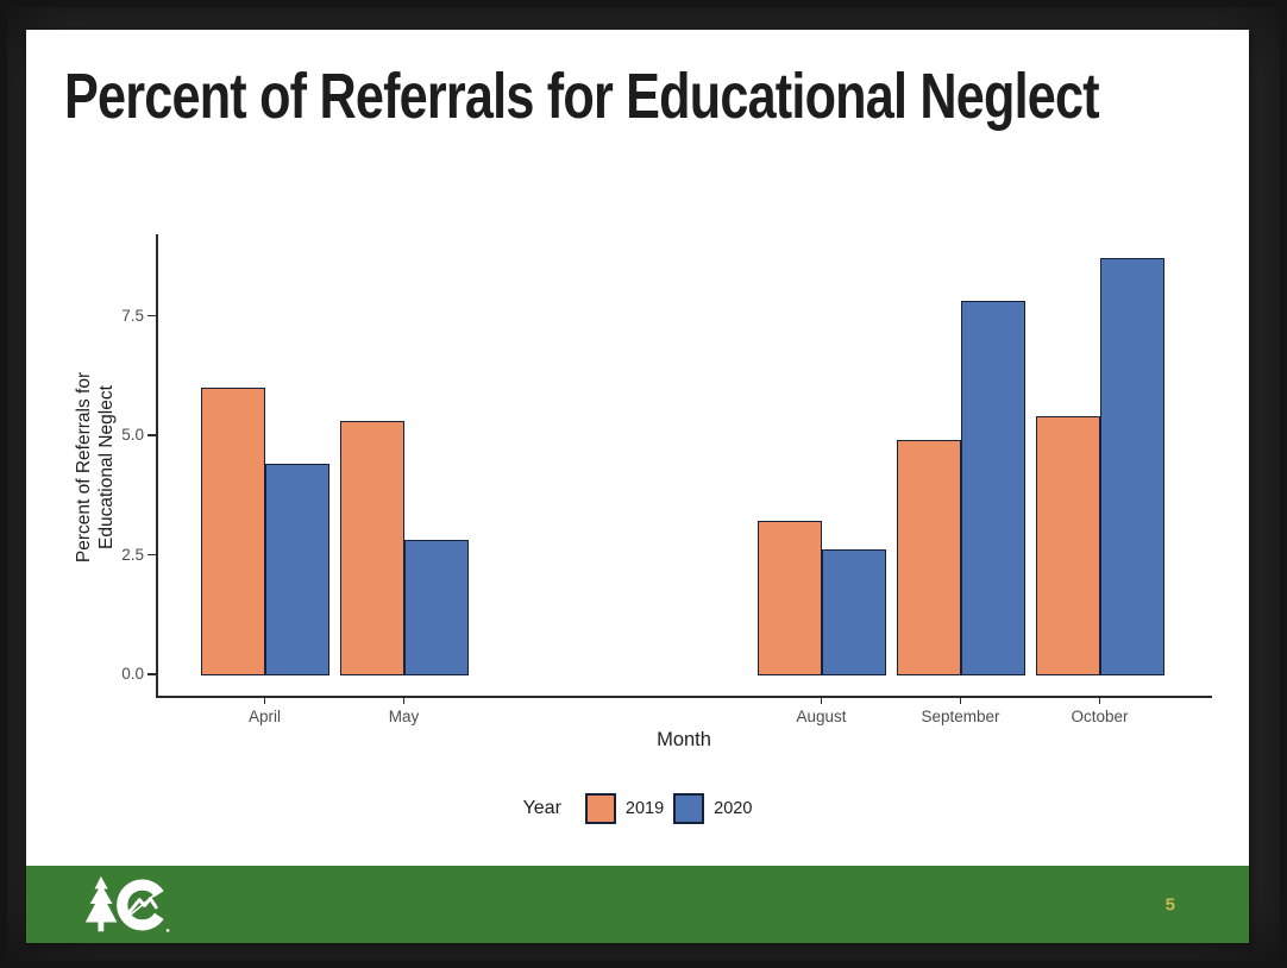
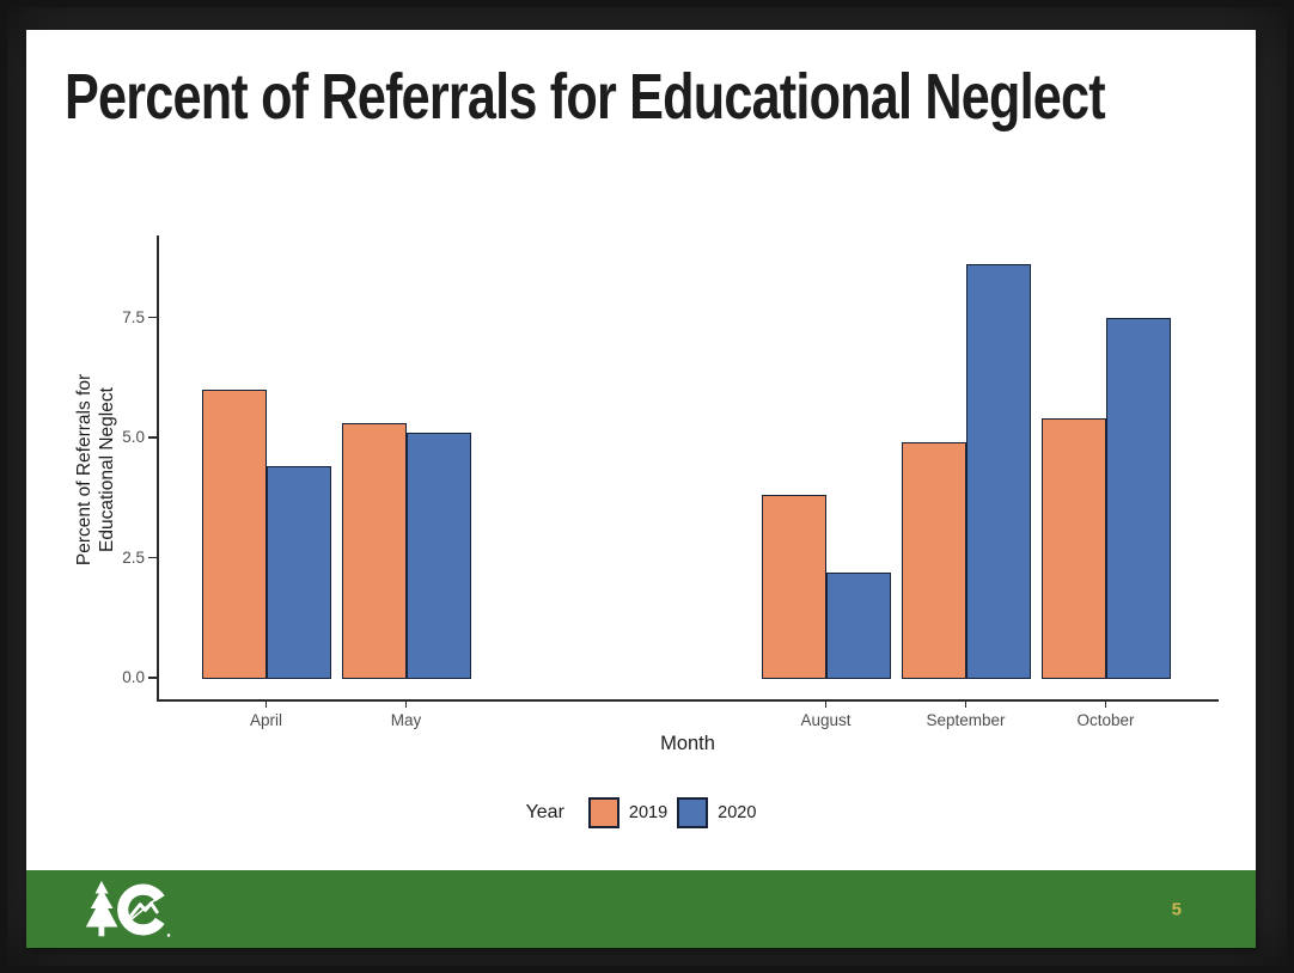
2020/May: 2.8 -> 5.1
2019/August: 3.2 -> 3.8
2020/August: 2.6 -> 2.2
2020/September: 7.8 -> 8.6
2020/October: 8.7 -> 7.5
